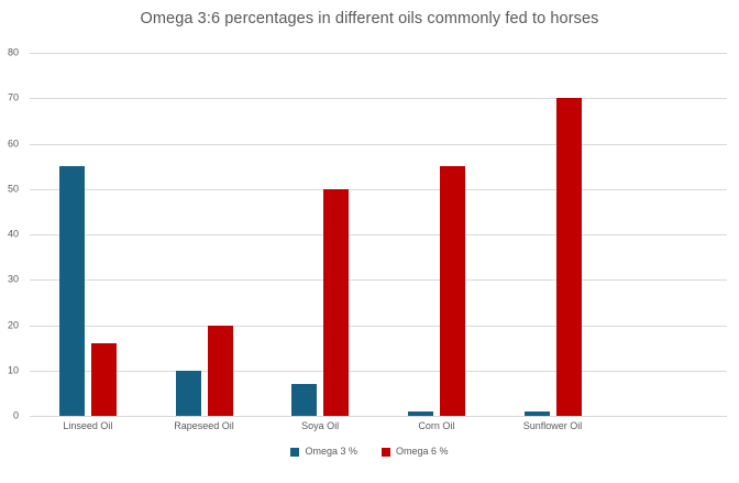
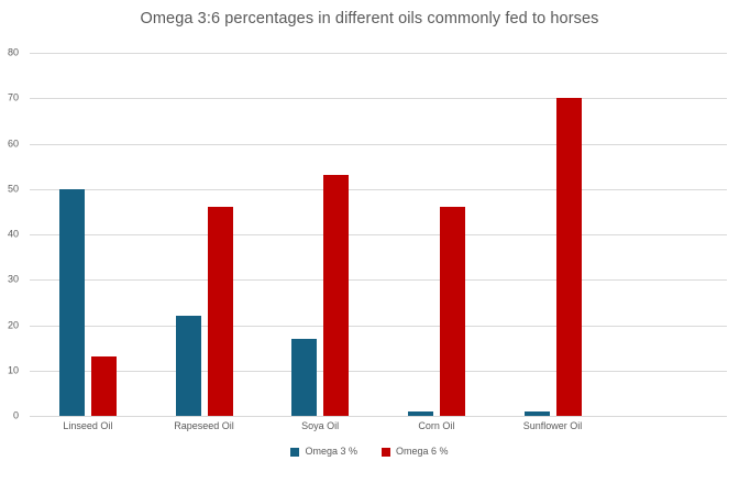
Omega 3 %/Linseed Oil: 55 -> 50
Omega 6 %/Linseed Oil: 16 -> 13
Omega 3 %/Rapeseed Oil: 10 -> 22
Omega 6 %/Rapeseed Oil: 20 -> 46
Omega 3 %/Soya Oil: 7 -> 17
Omega 6 %/Soya Oil: 50 -> 53
Omega 6 %/Corn Oil: 55 -> 46
